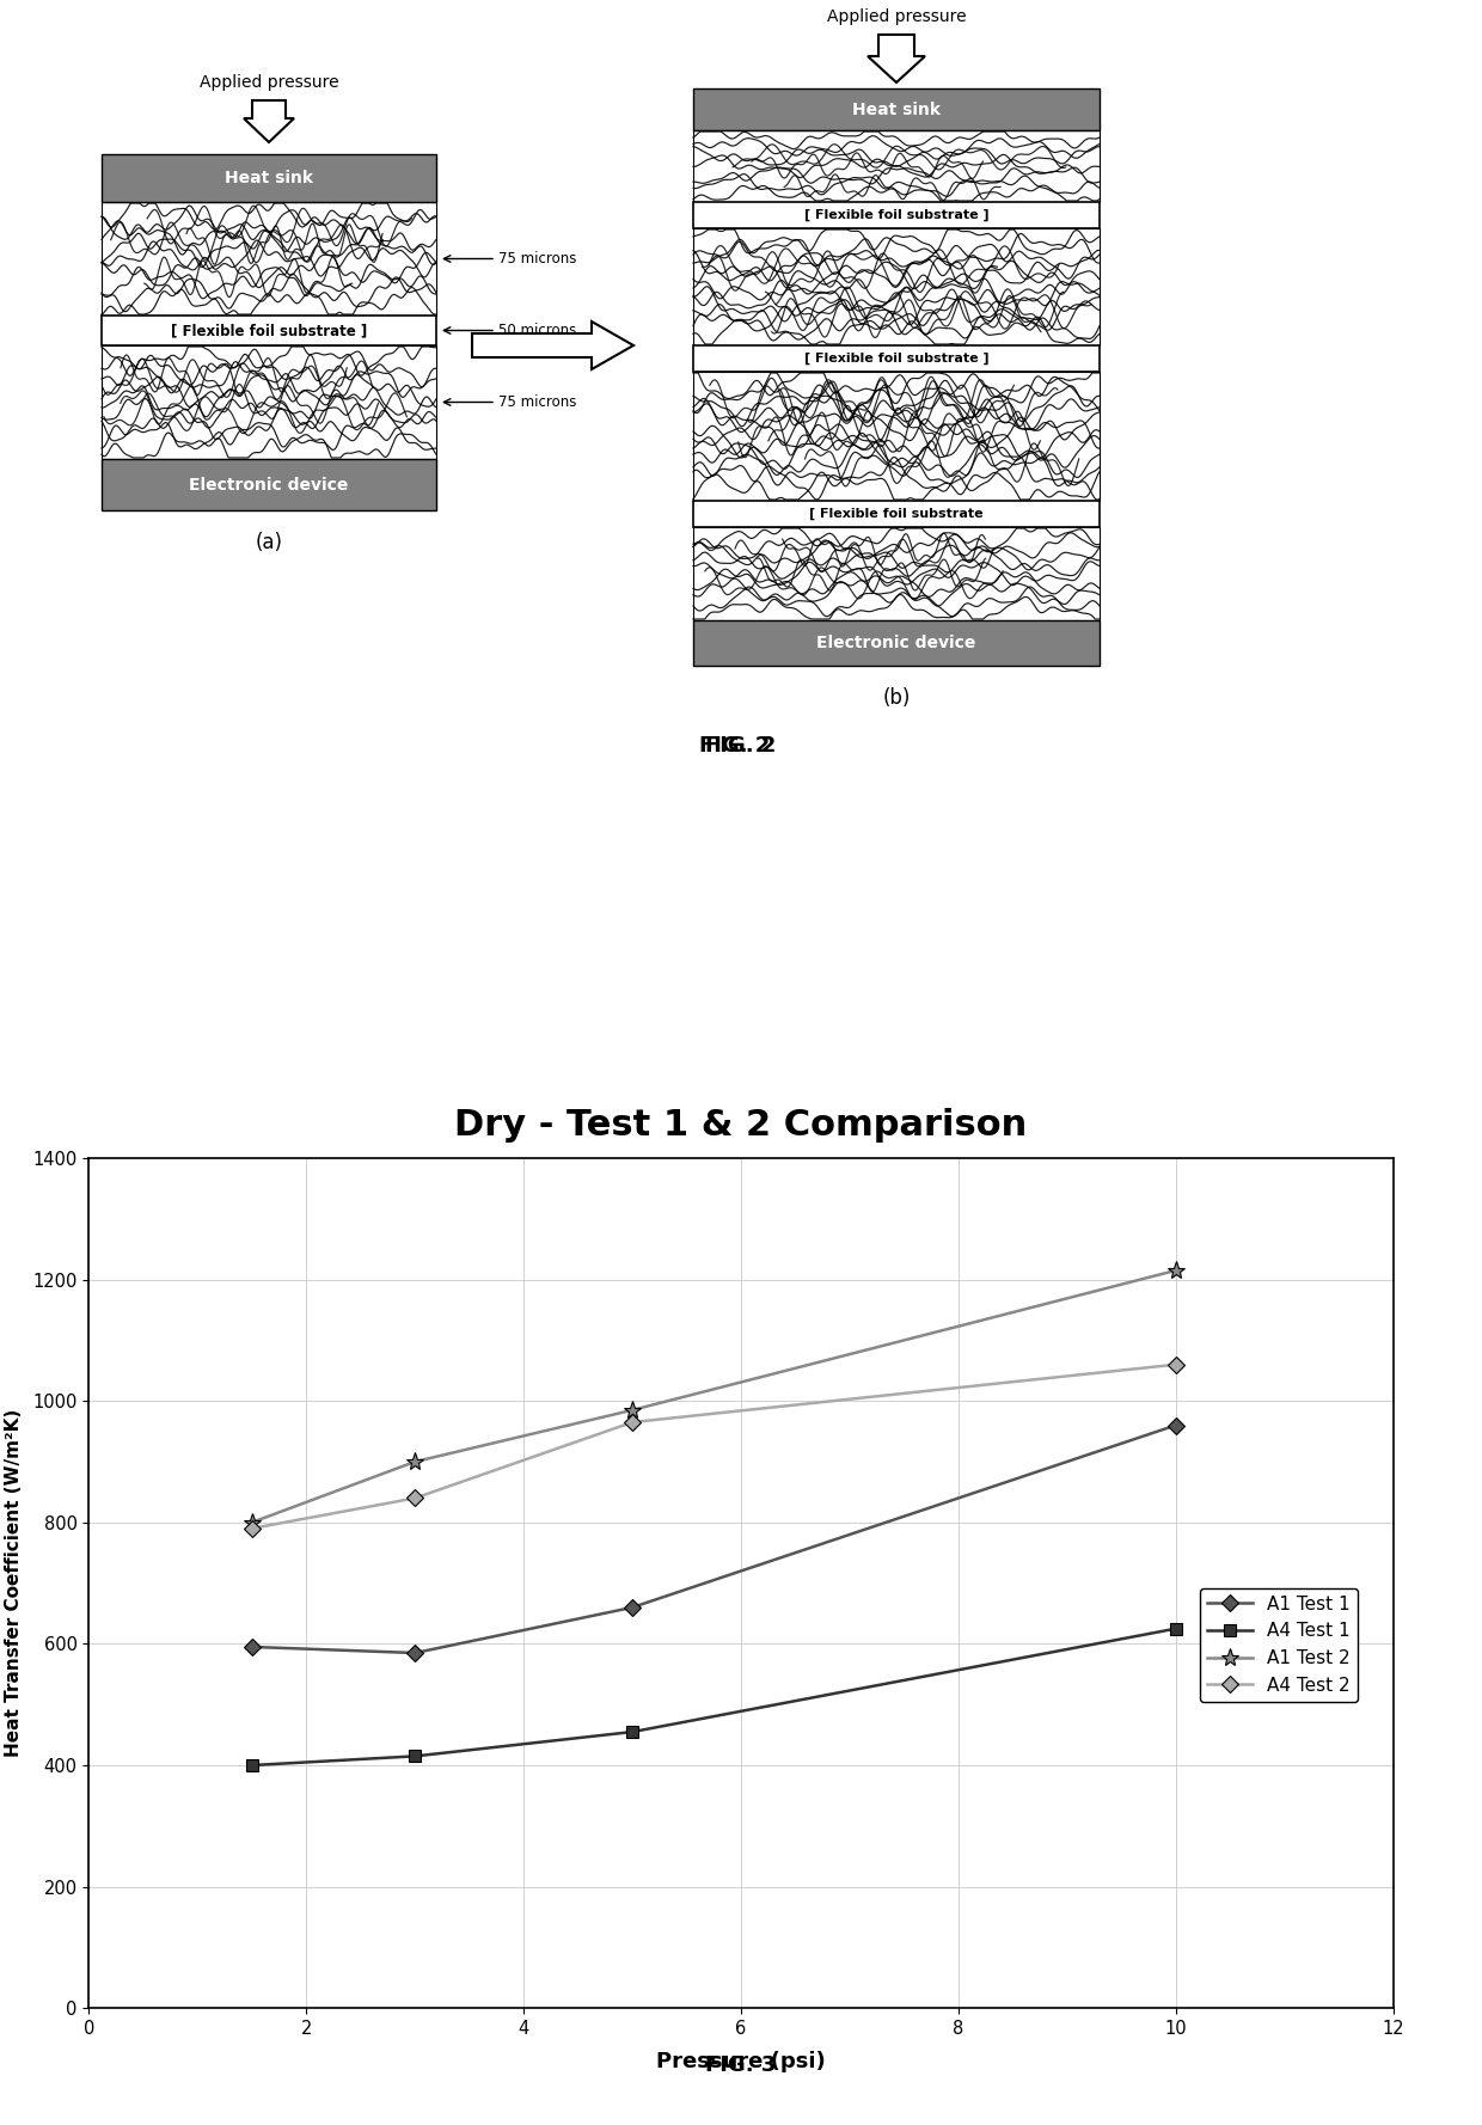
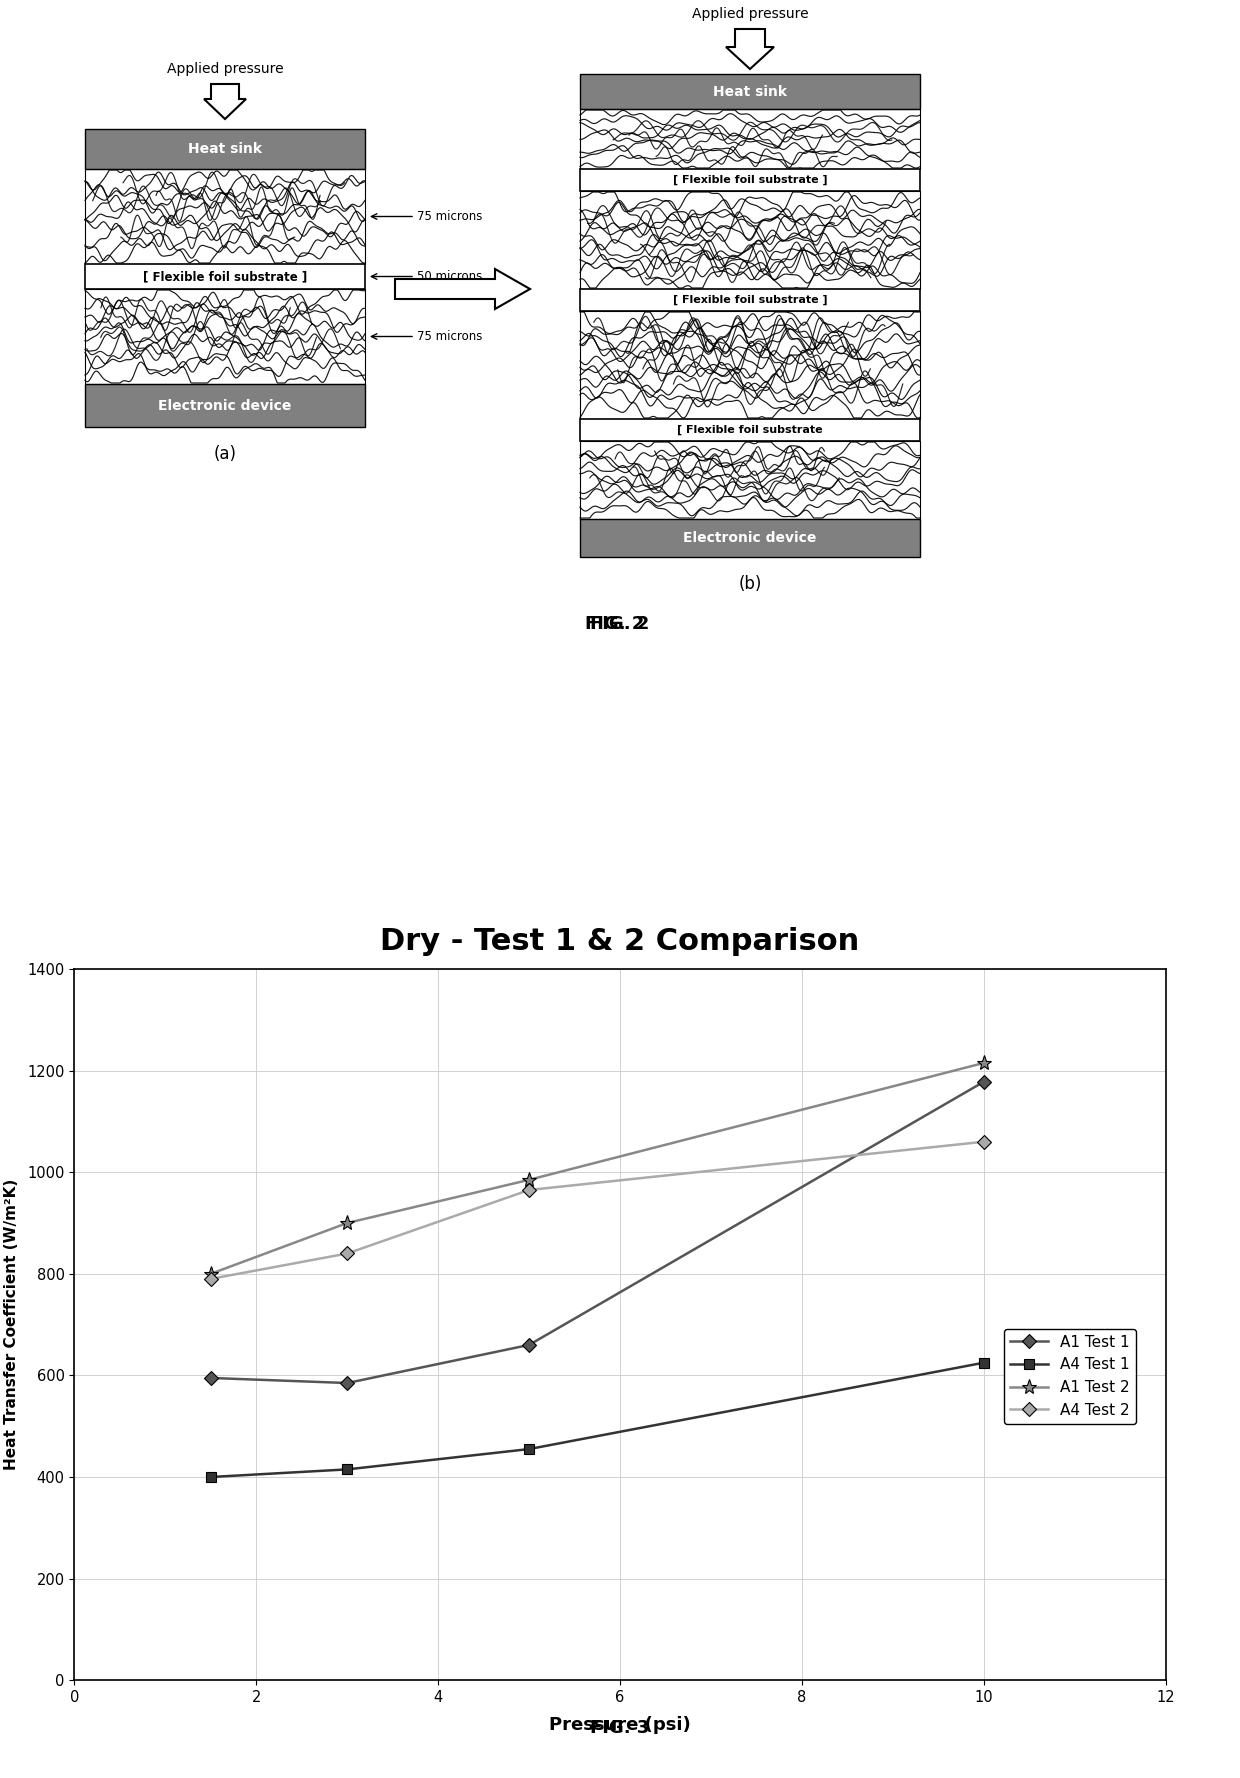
Dry - Test 1 & 2 Comparison/A1 Test 1/10: 960 -> 1178
